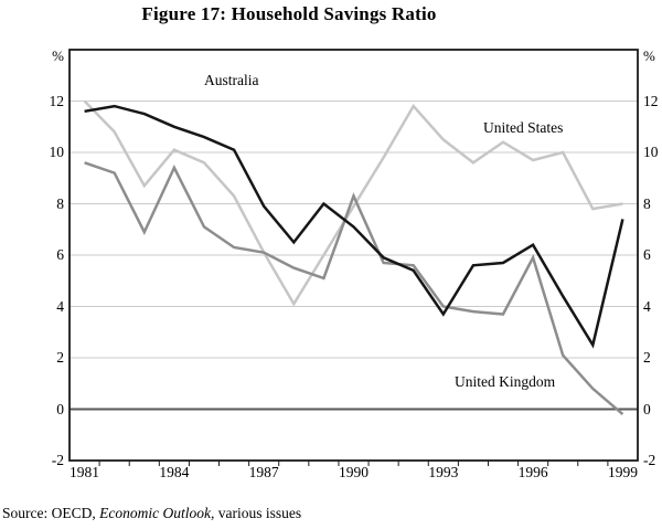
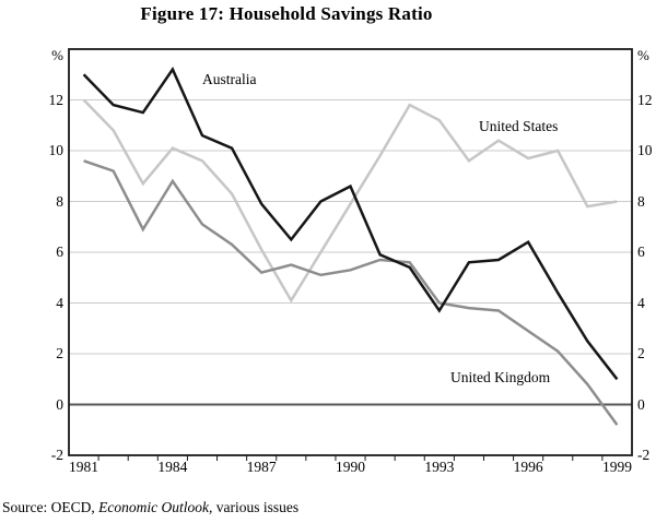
Australia/1981: 11.6 -> 13.0
Australia/1984: 11.0 -> 13.2
United Kingdom/1984: 9.4 -> 8.8
United Kingdom/1987: 6.1 -> 5.2
Australia/1990: 7.1 -> 8.6
United Kingdom/1990: 8.3 -> 5.3
United States/1993: 10.5 -> 11.2
United Kingdom/1996: 5.9 -> 2.9
Australia/1999: 7.4 -> 1.0
United Kingdom/1999: -0.2 -> -0.8
